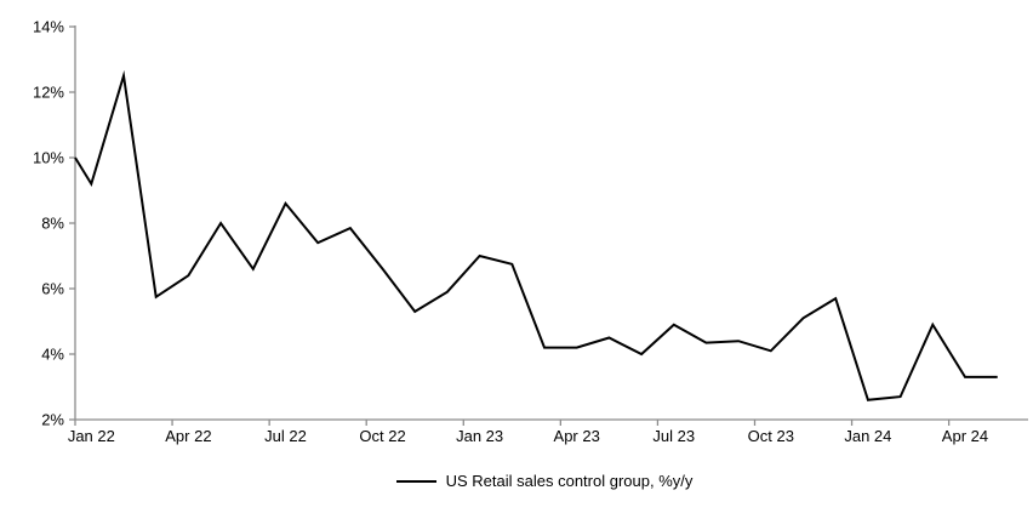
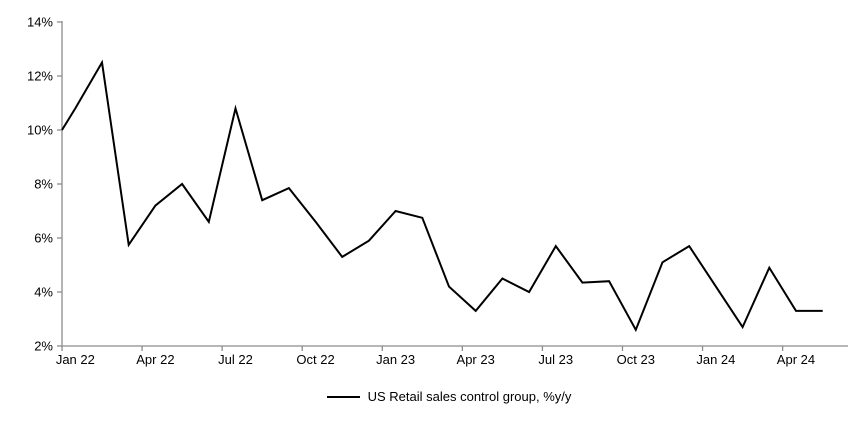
Jan 22: 9.2% -> 10.8%
Apr 22: 6.4% -> 7.2%
Jul 22: 8.6% -> 10.8%
Apr 23: 4.2% -> 3.3%
Jul 23: 4.9% -> 5.7%
Oct 23: 4.1% -> 2.6%
Jan 24: 2.6% -> 4.2%
